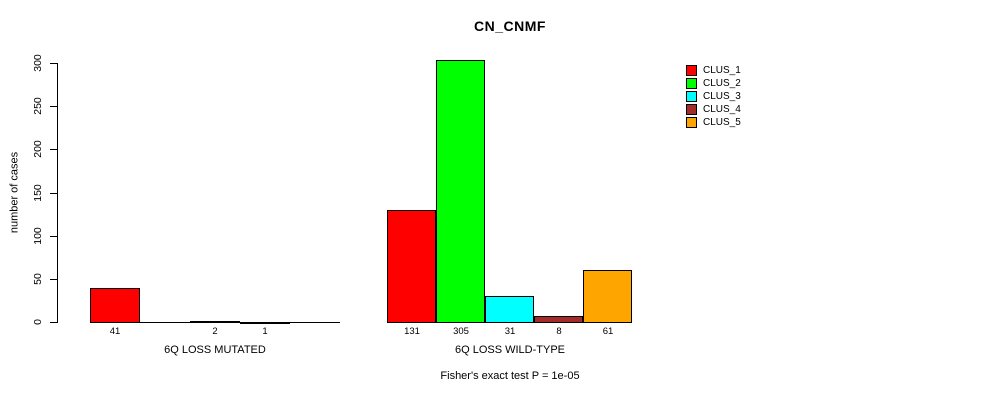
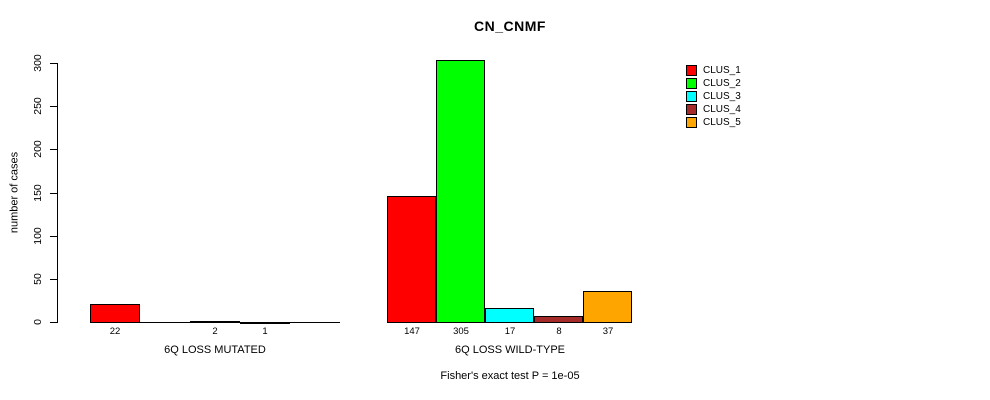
CLUS_1/6Q LOSS MUTATED: 41 -> 22
CLUS_1/6Q LOSS WILD-TYPE: 131 -> 147
CLUS_3/6Q LOSS WILD-TYPE: 31 -> 17
CLUS_5/6Q LOSS WILD-TYPE: 61 -> 37
